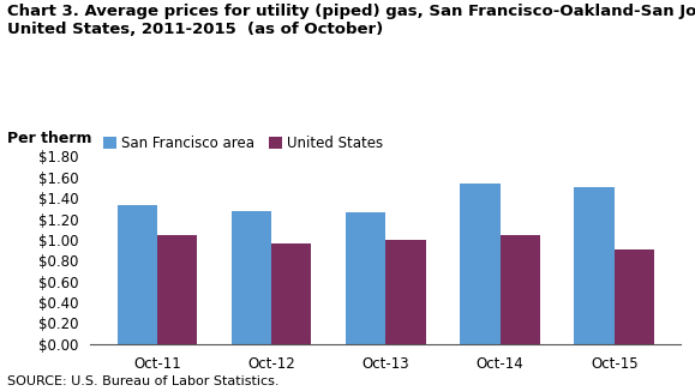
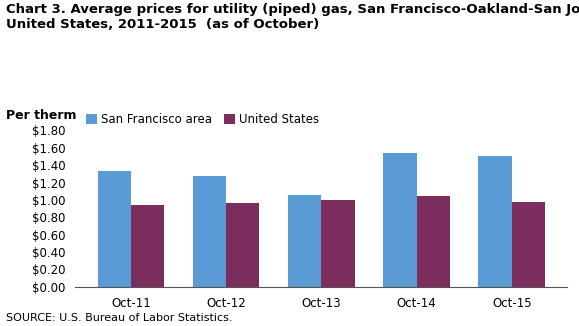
United States/Oct-11: $1.05 -> $0.94
San Francisco area/Oct-13: $1.26 -> $1.06
United States/Oct-15: $0.91 -> $0.98
